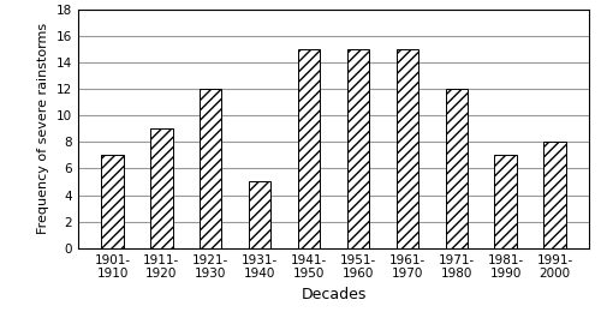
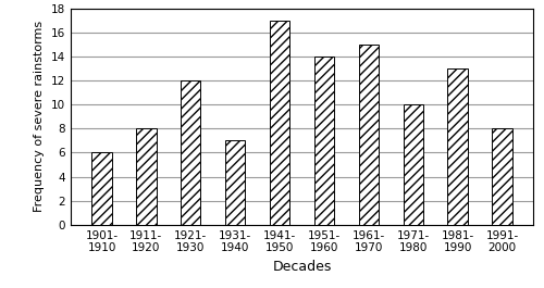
1901- 1910: 7 -> 6
1911- 1920: 9 -> 8
1931- 1940: 5 -> 7
1941- 1950: 15 -> 17
1951- 1960: 15 -> 14
1971- 1980: 12 -> 10
1981- 1990: 7 -> 13
